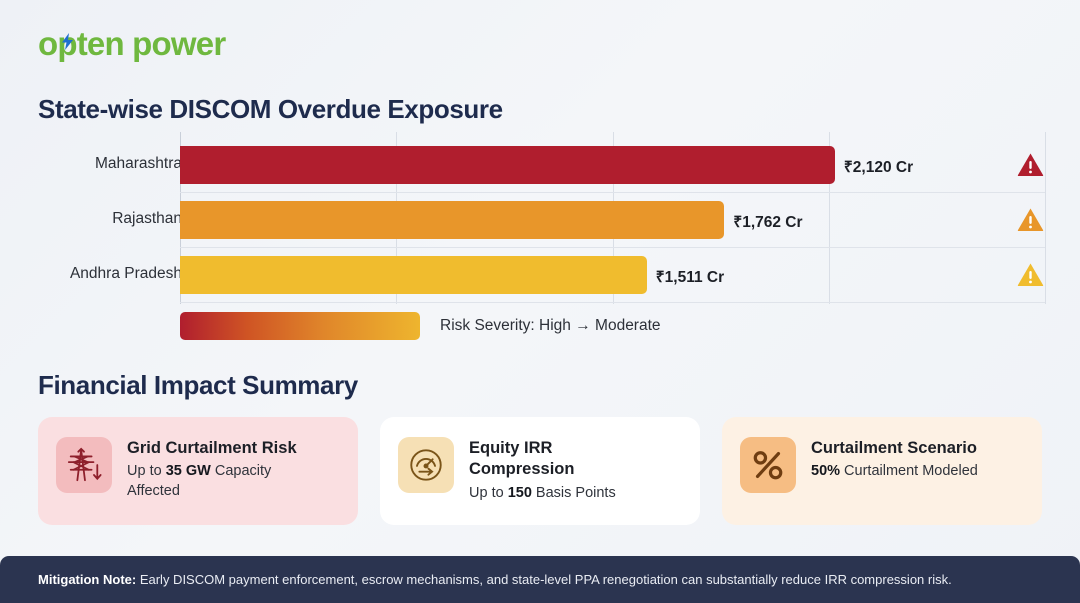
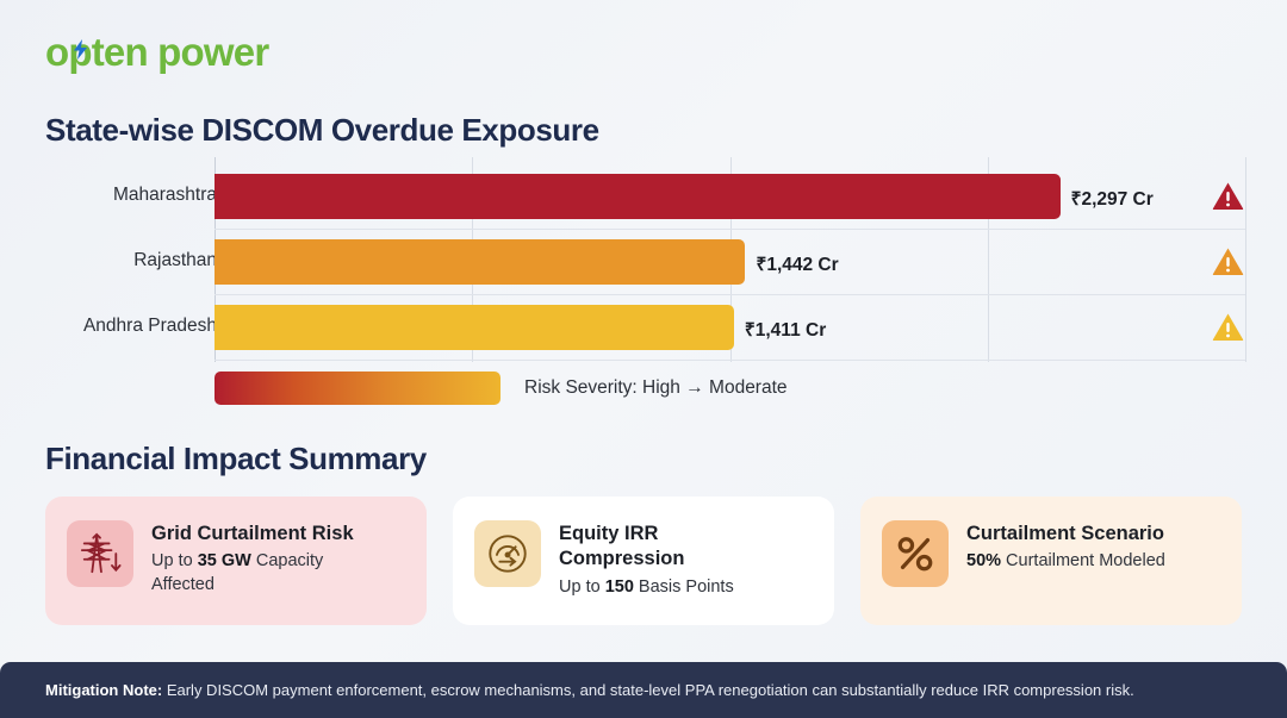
Maharashtra: 2,120 -> 2,297
Rajasthan: 1,762 -> 1,442
Andhra Pradesh: 1,511 -> 1,411
